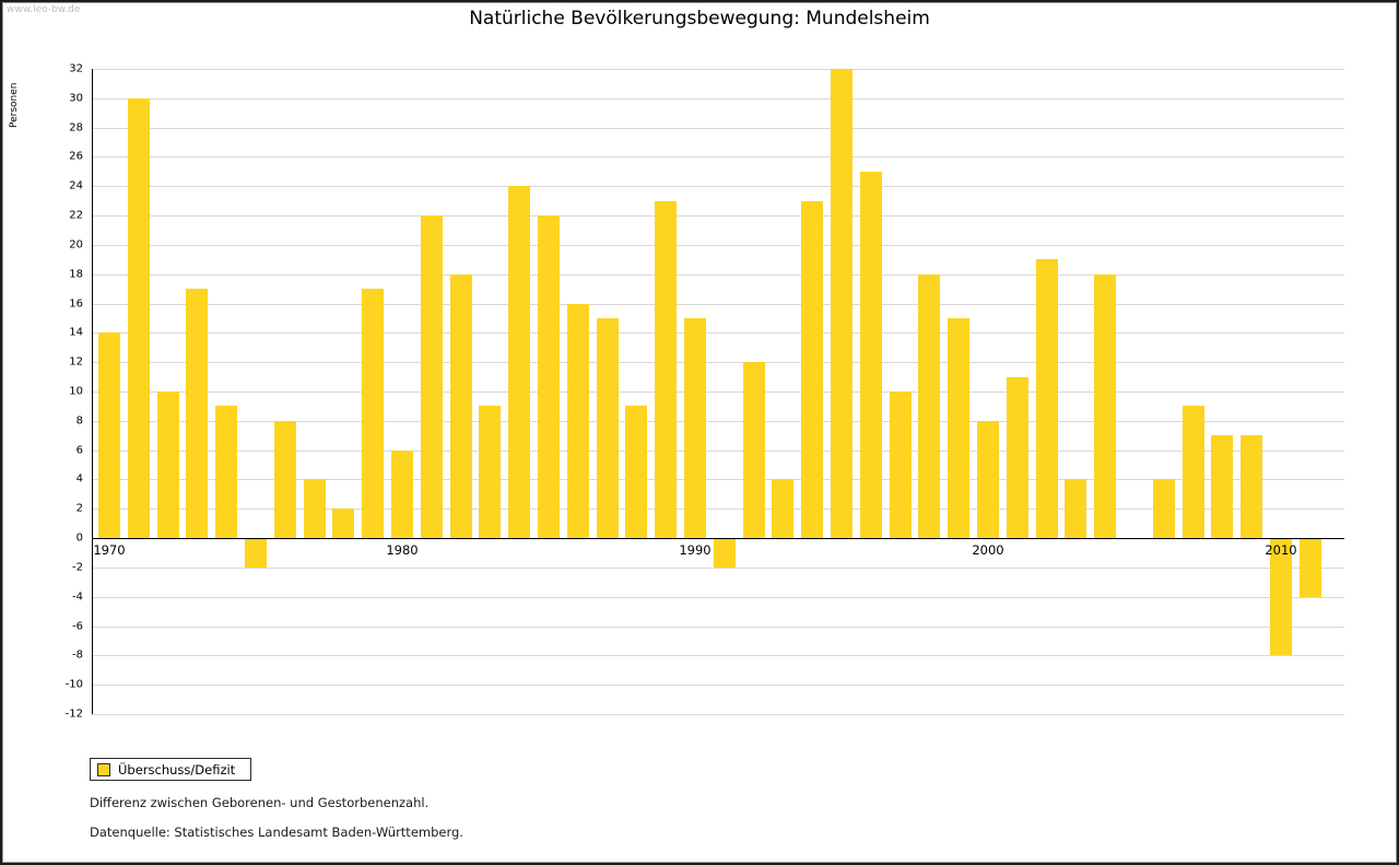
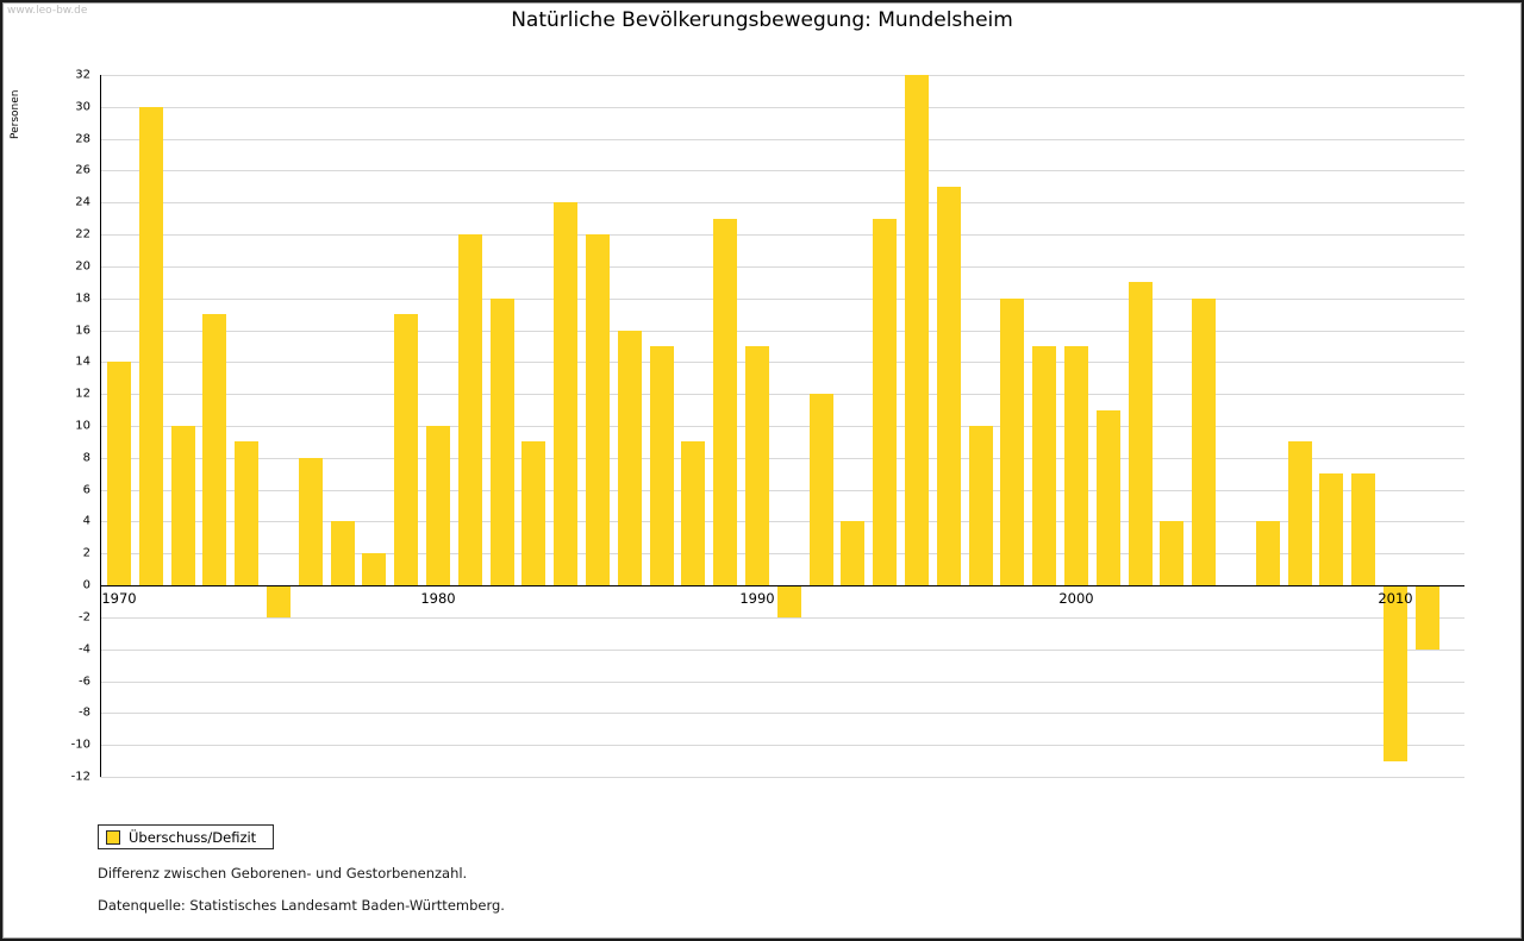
1980: 6 -> 10
2000: 8 -> 15
2010: -8 -> -11
